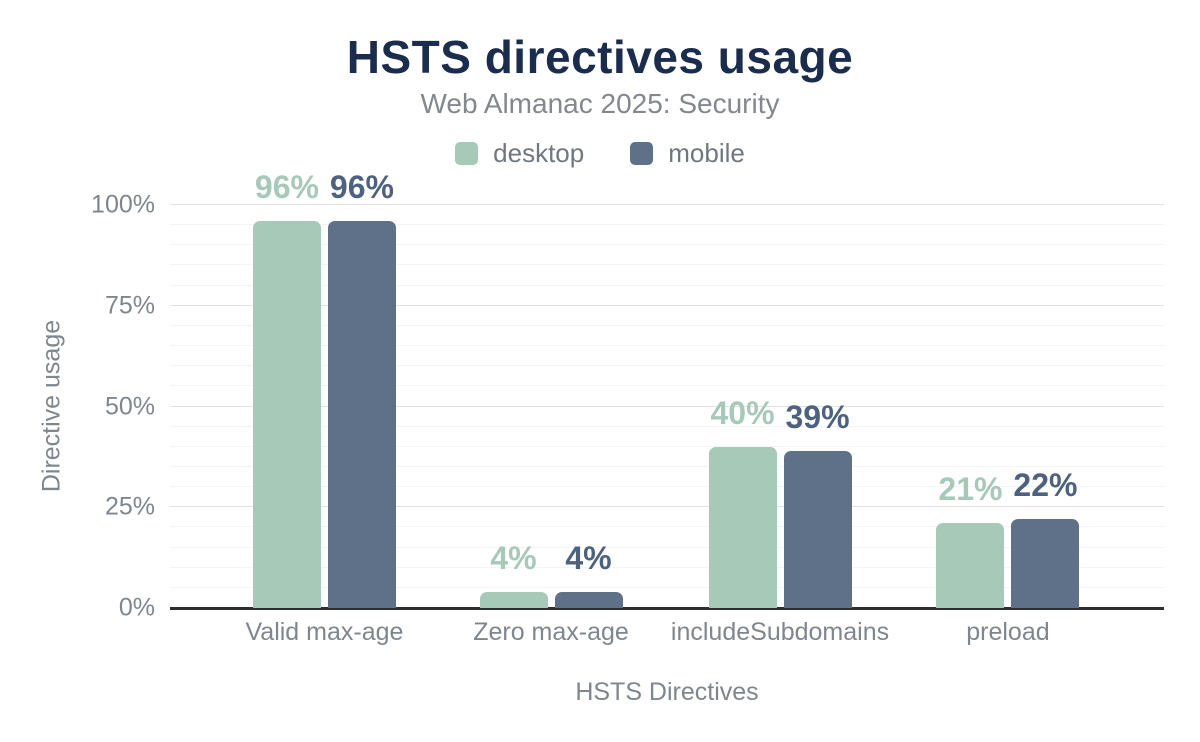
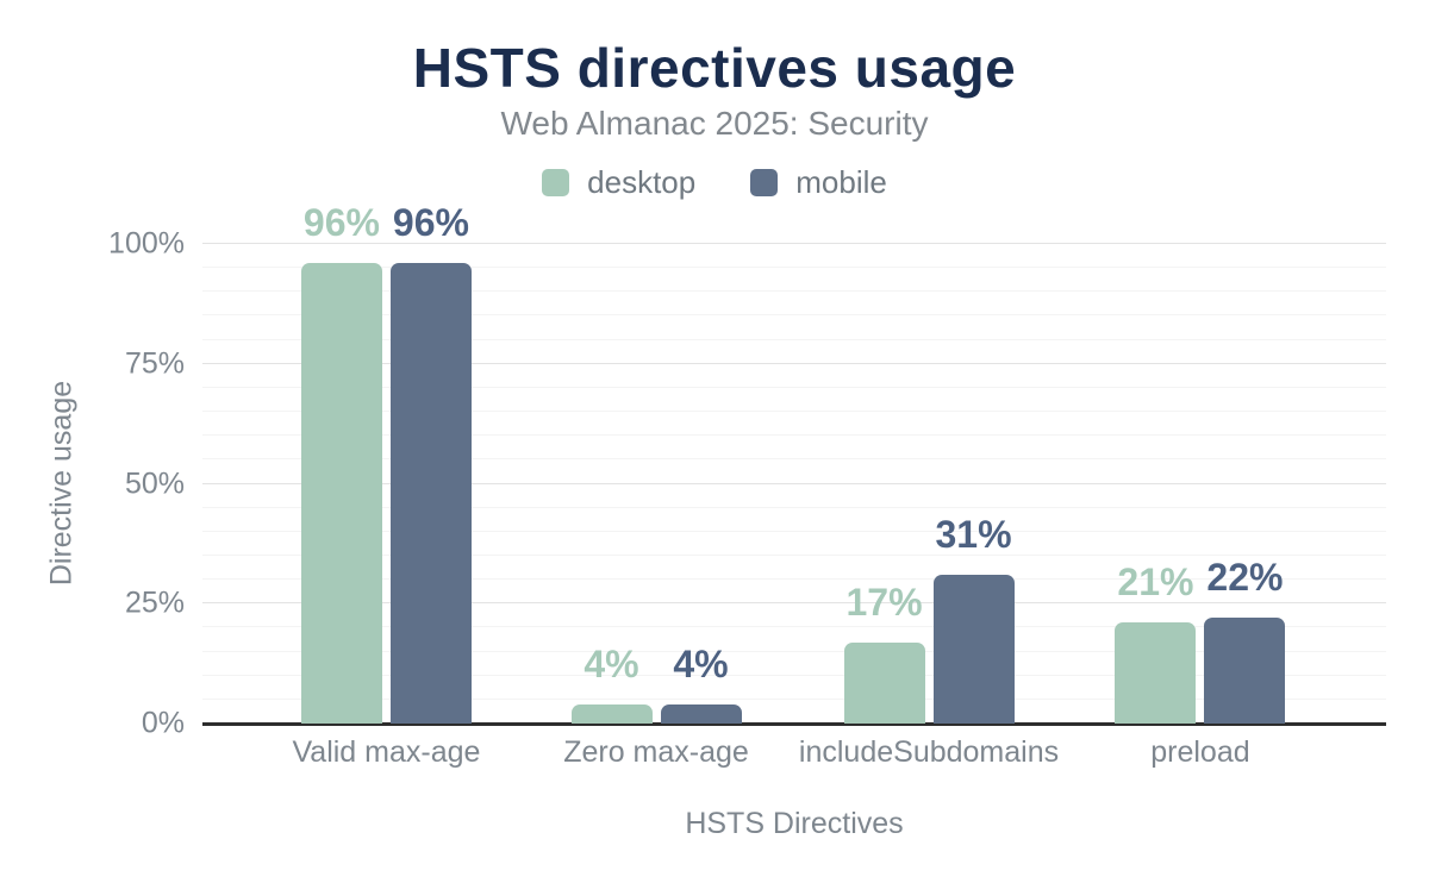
desktop/includeSubdomains: 40% -> 17%
mobile/includeSubdomains: 39% -> 31%
